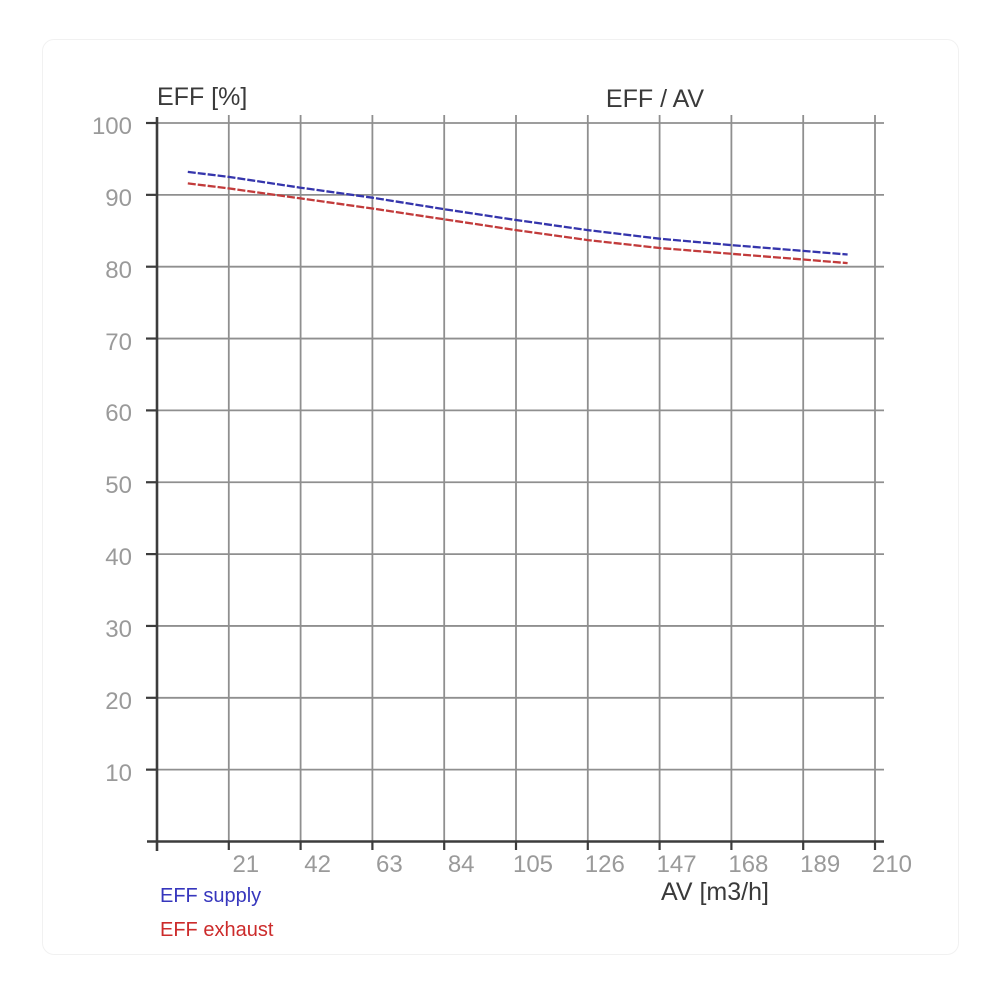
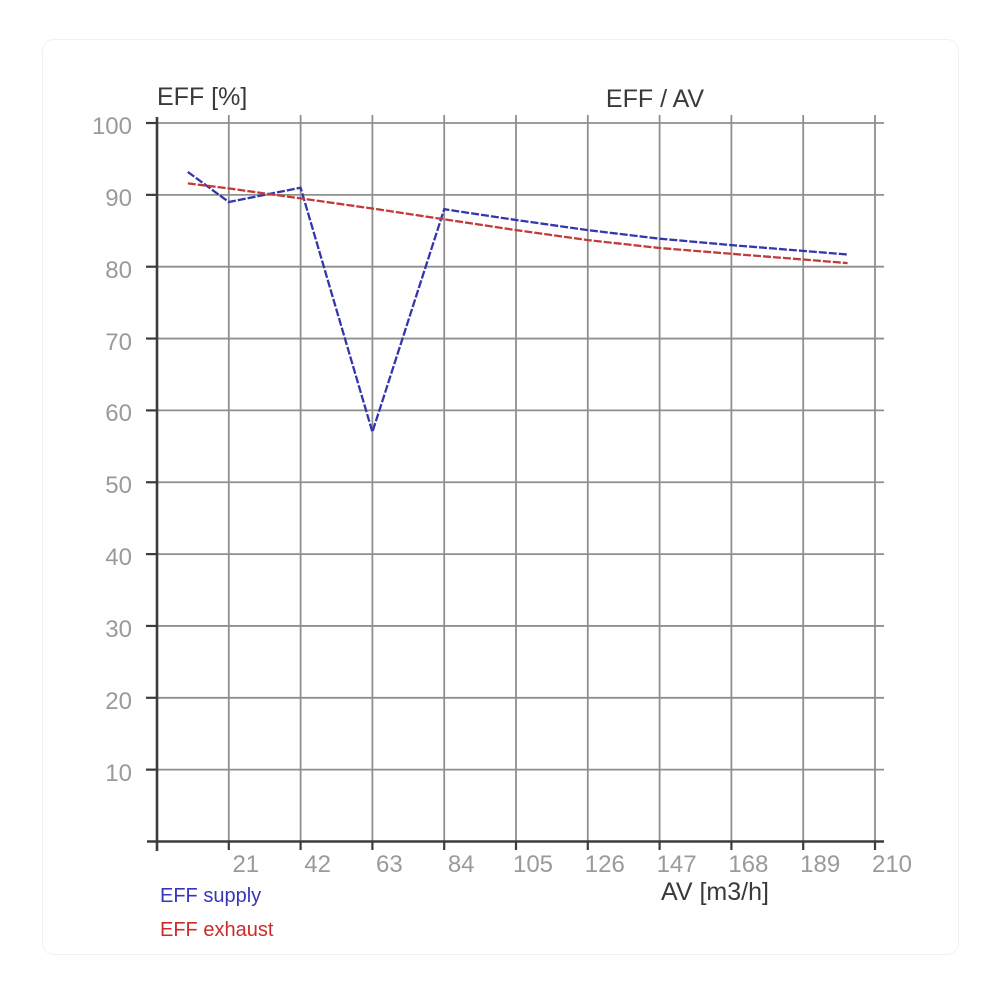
EFF supply/21: 92 -> 89
EFF supply/63: 90 -> 57
